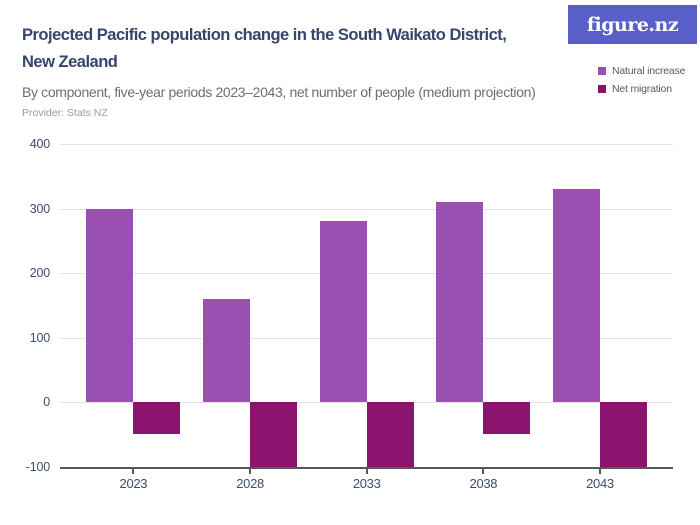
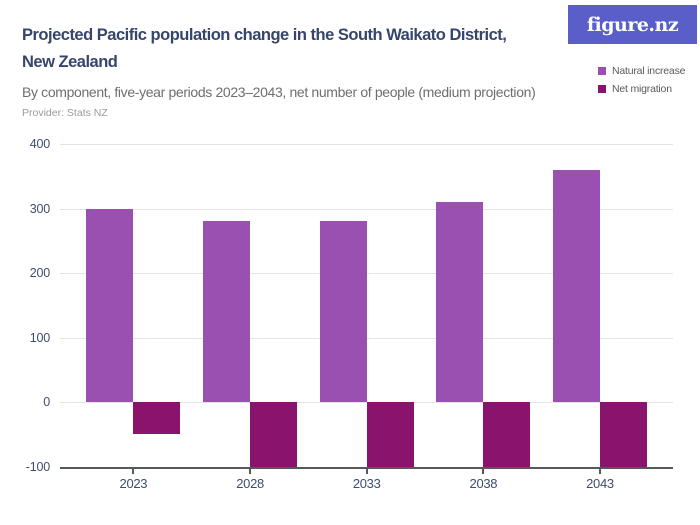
Natural increase/2028: 160 -> 280
Net migration/2038: -50 -> -100
Natural increase/2043: 330 -> 360
